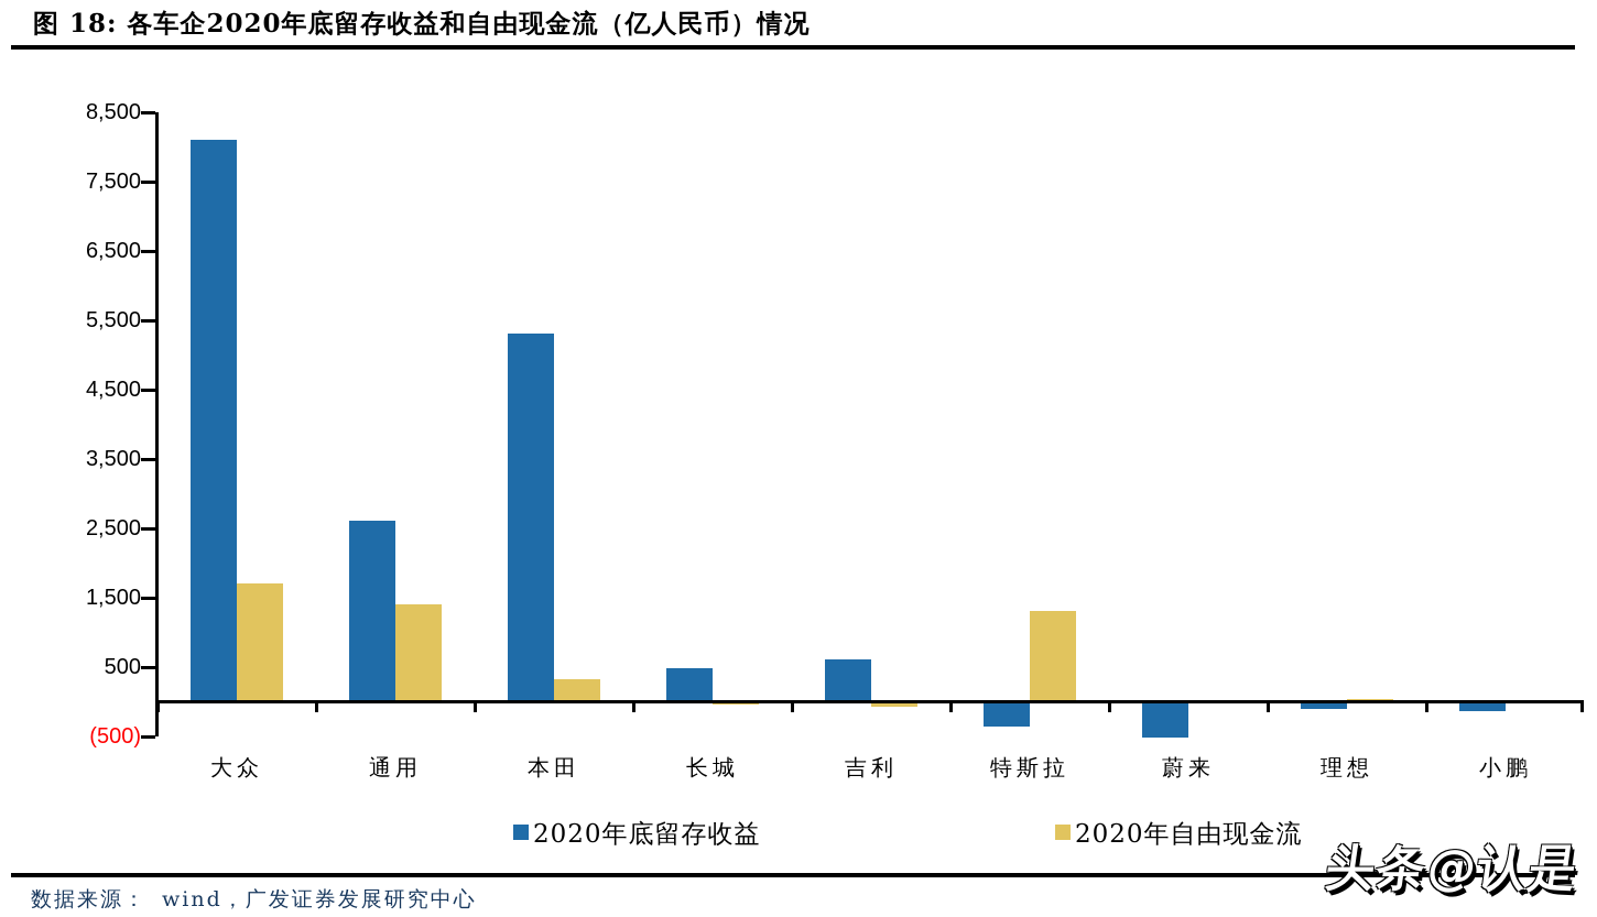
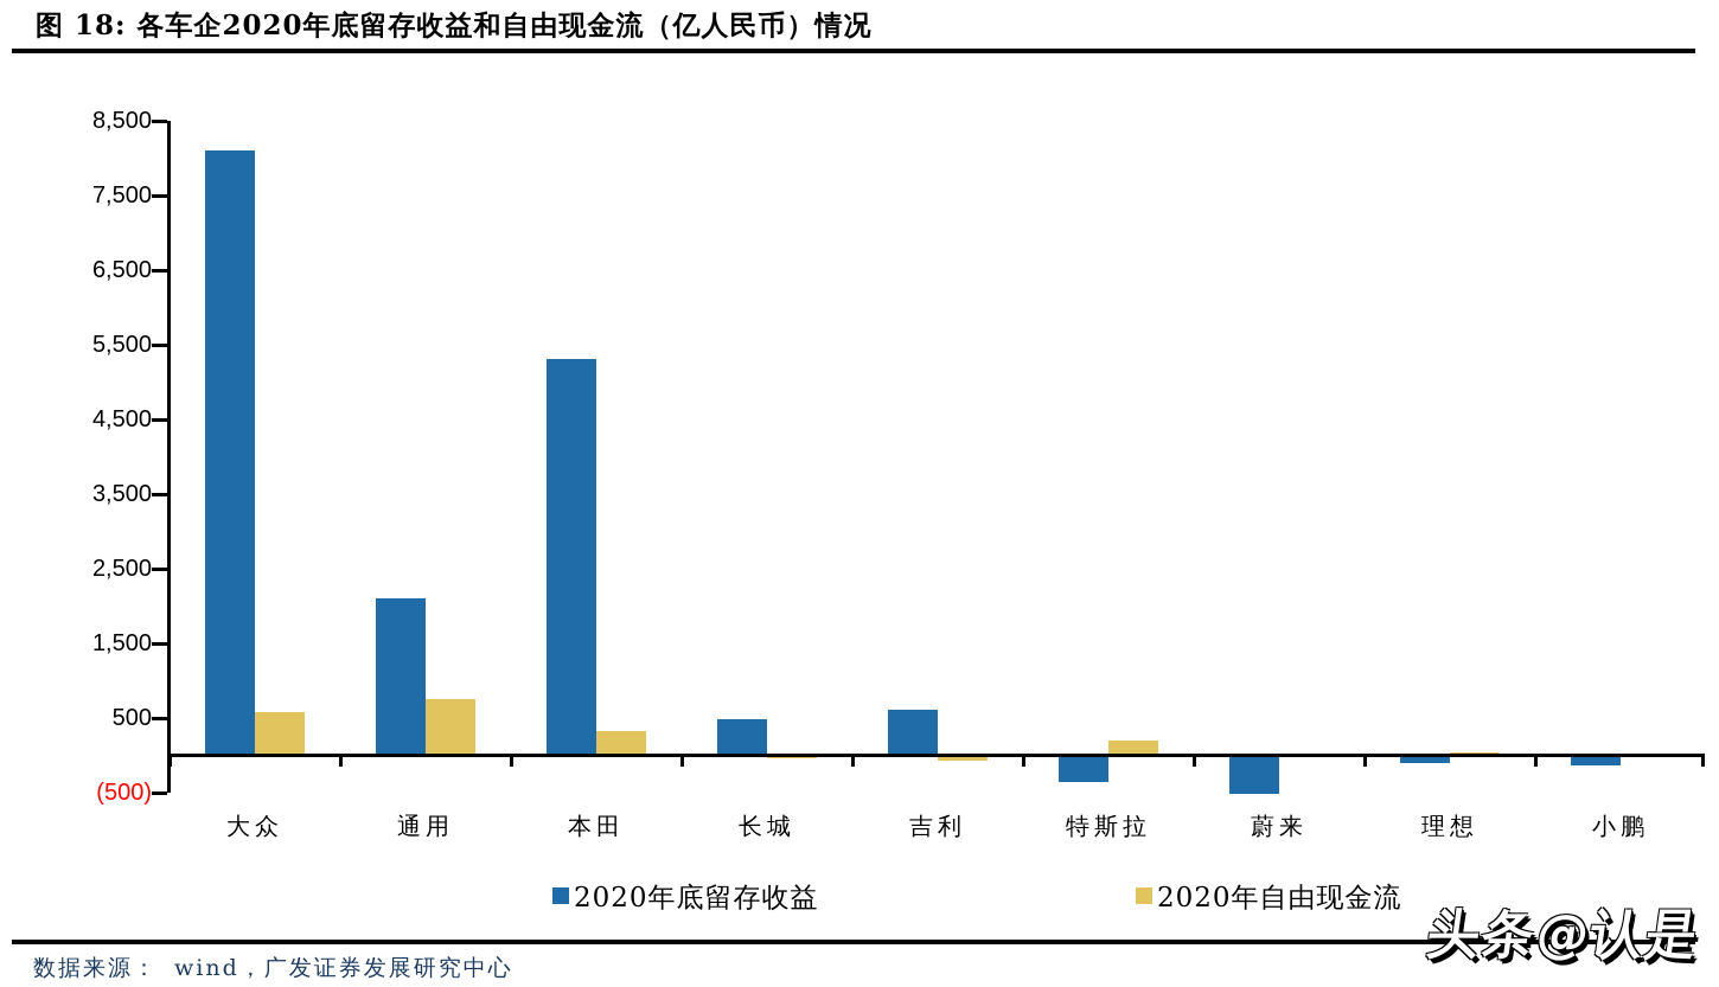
2020年自由现金流/大众: 1700 -> 600
2020年底留存收益/通用: 2600 -> 2100
2020年自由现金流/通用: 1400 -> 700
2020年自由现金流/特斯拉: 1300 -> 200
